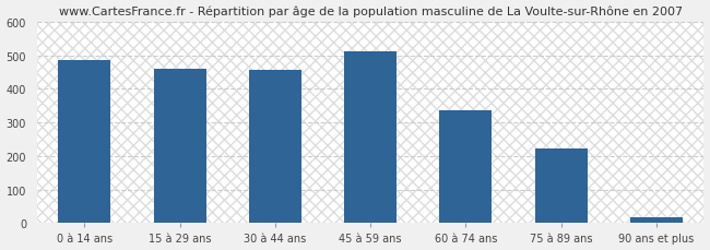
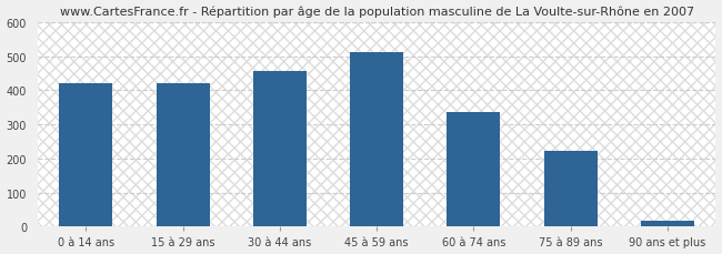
0 à 14 ans: 485 -> 420
15 à 29 ans: 460 -> 422
